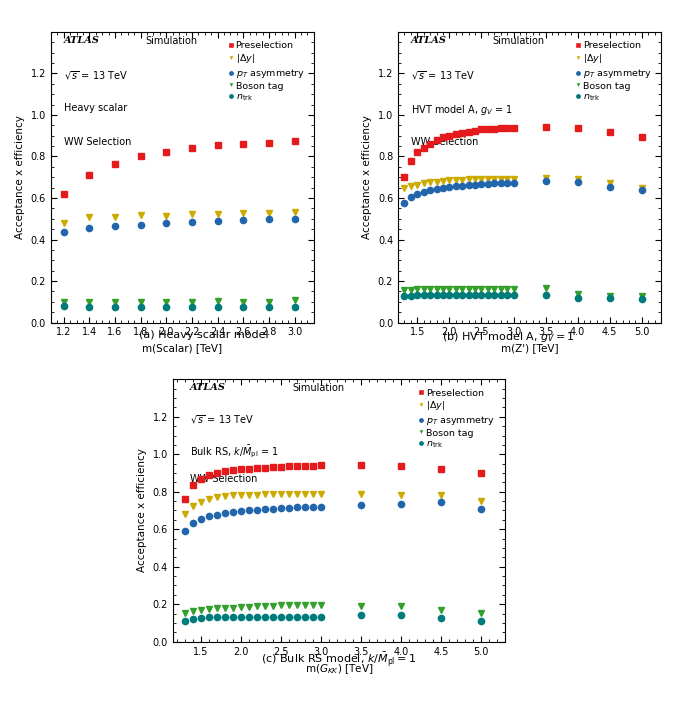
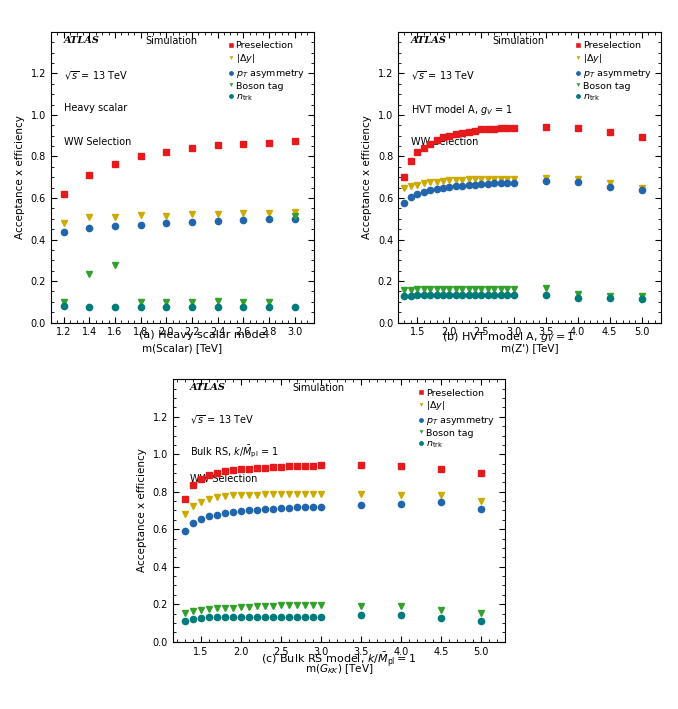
Boson tag/1.4: 0.098 -> 0.235
Boson tag/1.6: 0.100 -> 0.275
Boson tag/3.0: 0.108 -> 0.515
